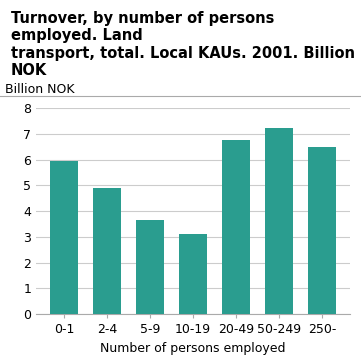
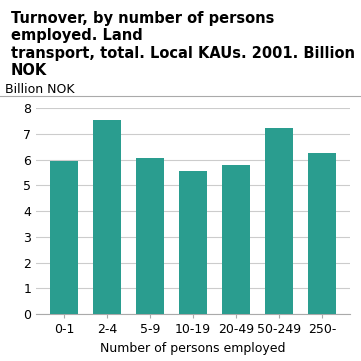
2-4: 4.90 -> 7.55
5-9: 3.65 -> 6.05
10-19: 3.10 -> 5.58
20-49: 6.75 -> 5.78
250-: 6.50 -> 6.25
